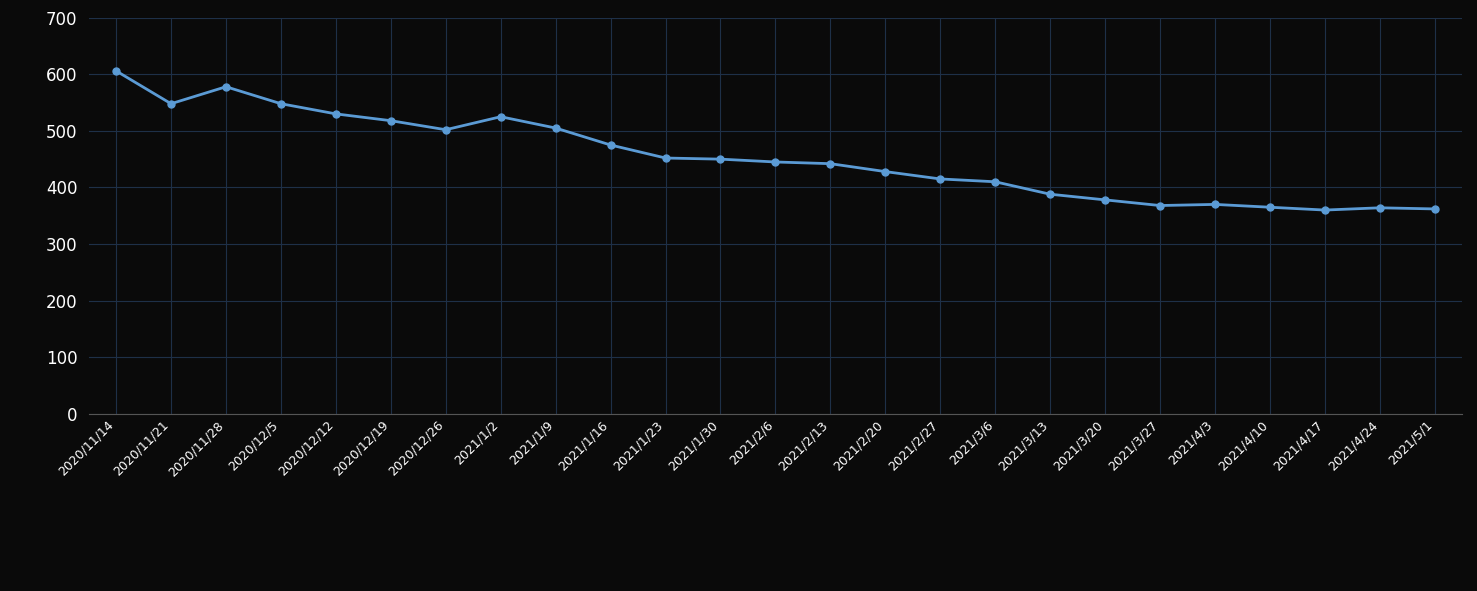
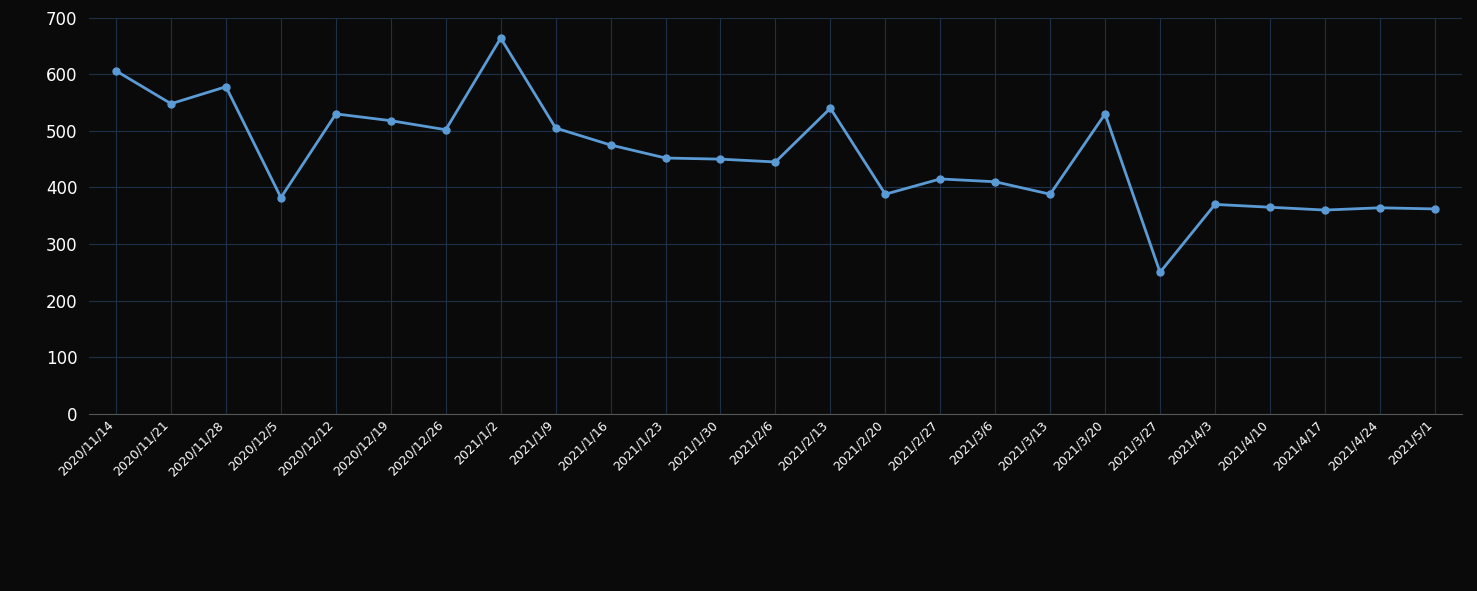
2020/12/5: 548 -> 382
2021/1/2: 525 -> 664
2021/2/13: 442 -> 540
2021/2/20: 428 -> 388
2021/3/20: 378 -> 530
2021/3/27: 368 -> 250
